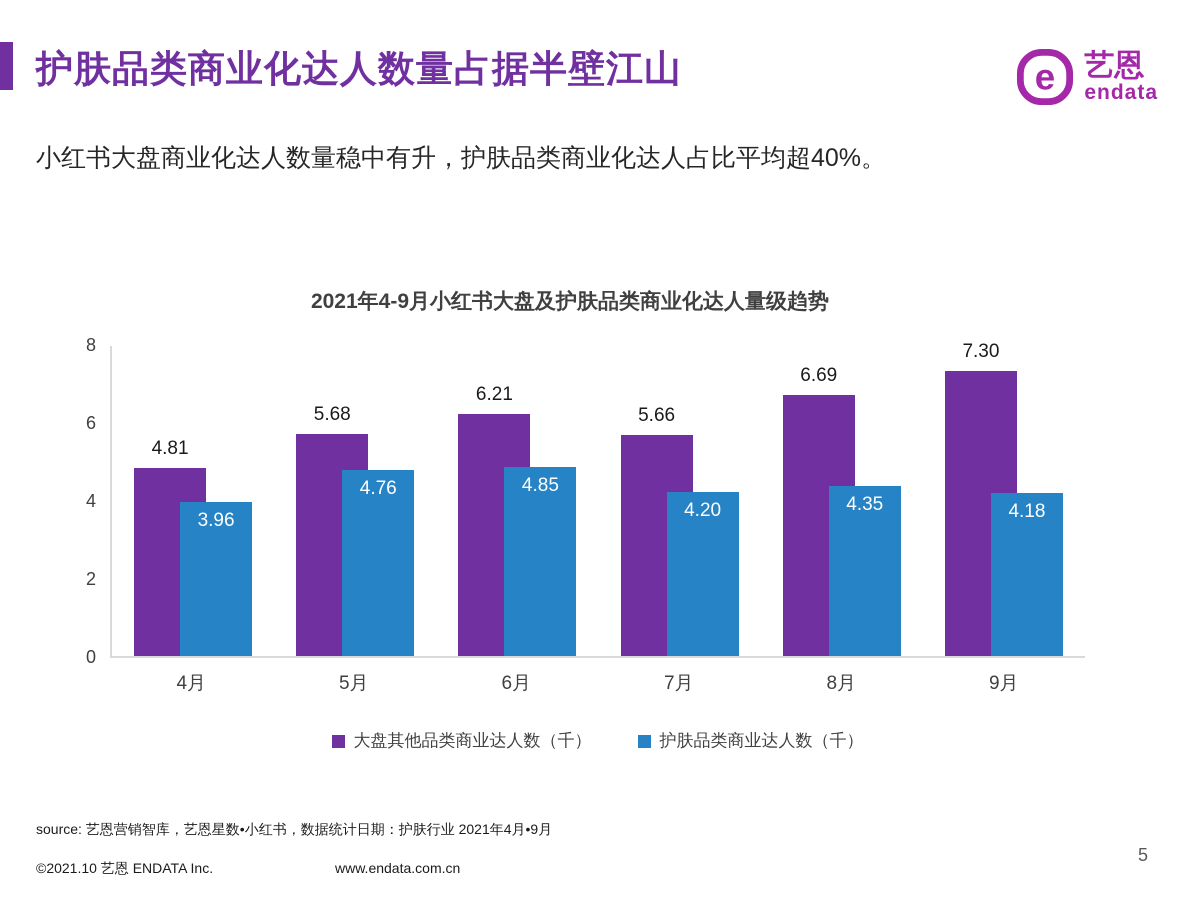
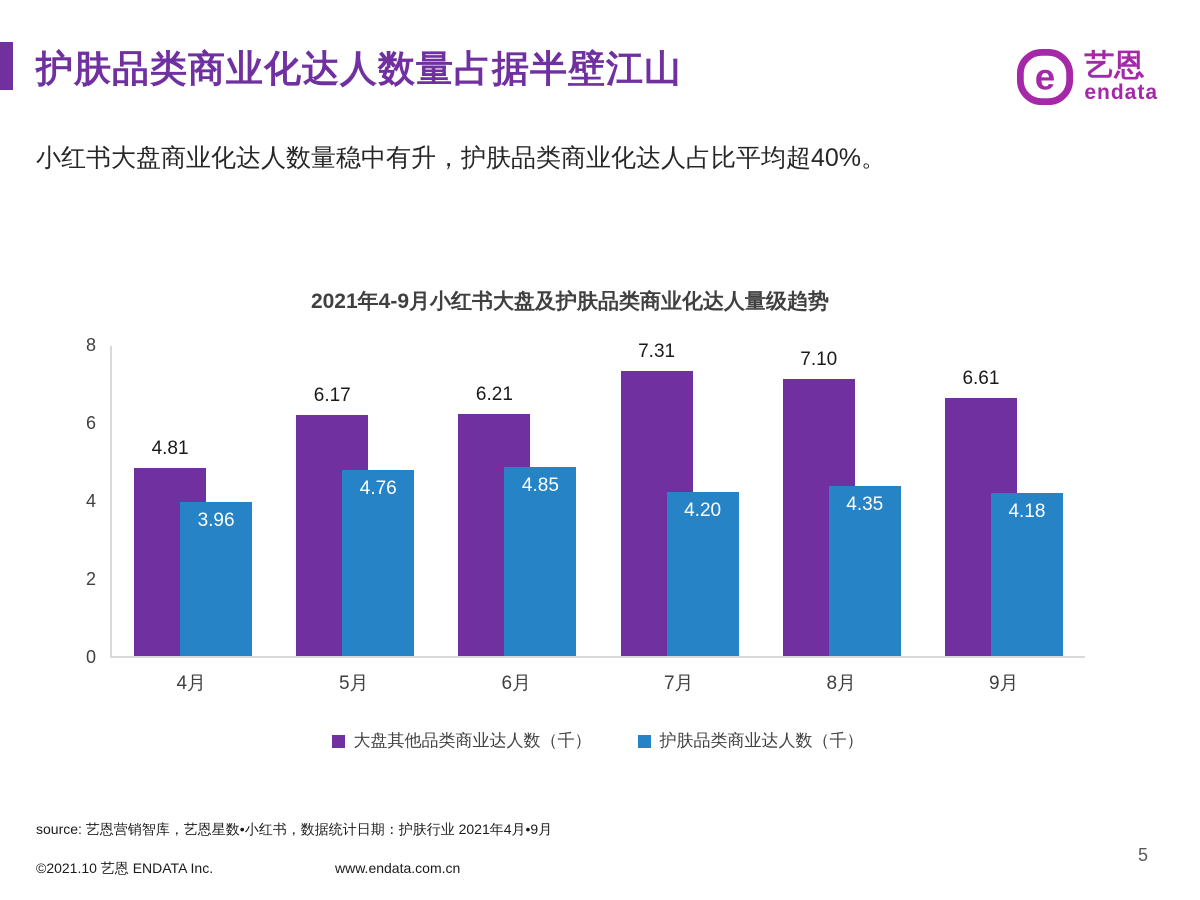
大盘其他品类商业达人数（千）/5月: 5.68 -> 6.17
大盘其他品类商业达人数（千）/7月: 5.66 -> 7.31
大盘其他品类商业达人数（千）/8月: 6.69 -> 7.10
大盘其他品类商业达人数（千）/9月: 7.30 -> 6.61
